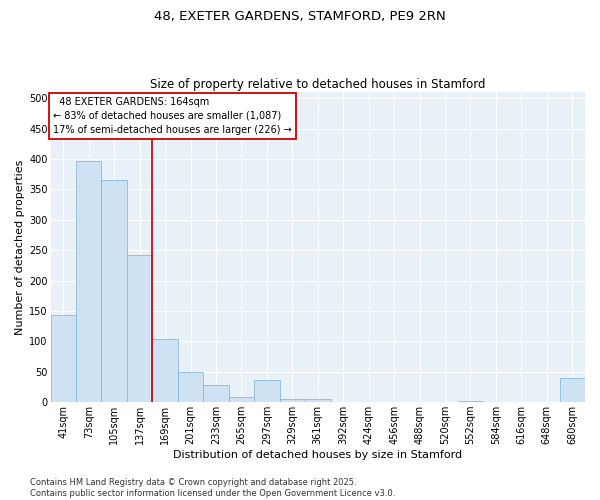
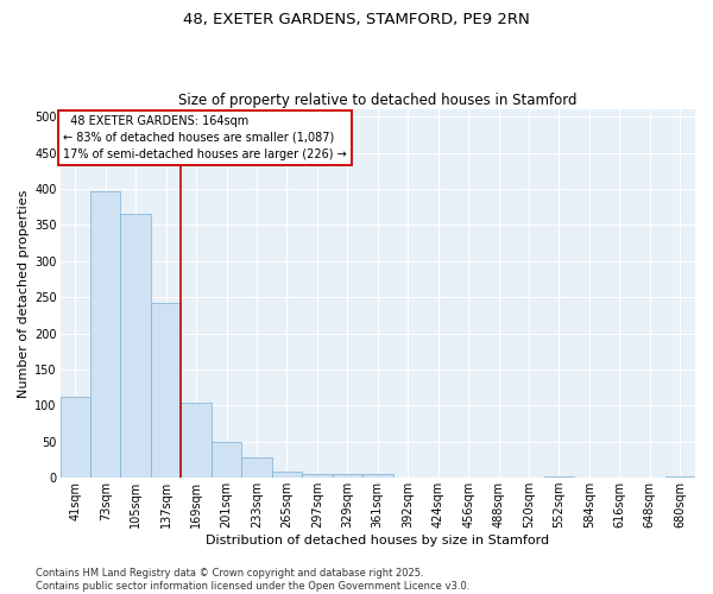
41sqm: 144 -> 112
297sqm: 36 -> 5
680sqm: 40 -> 2
